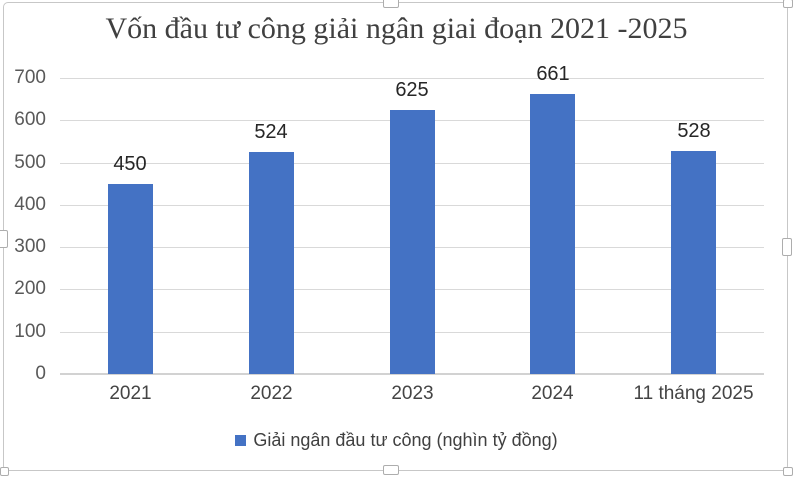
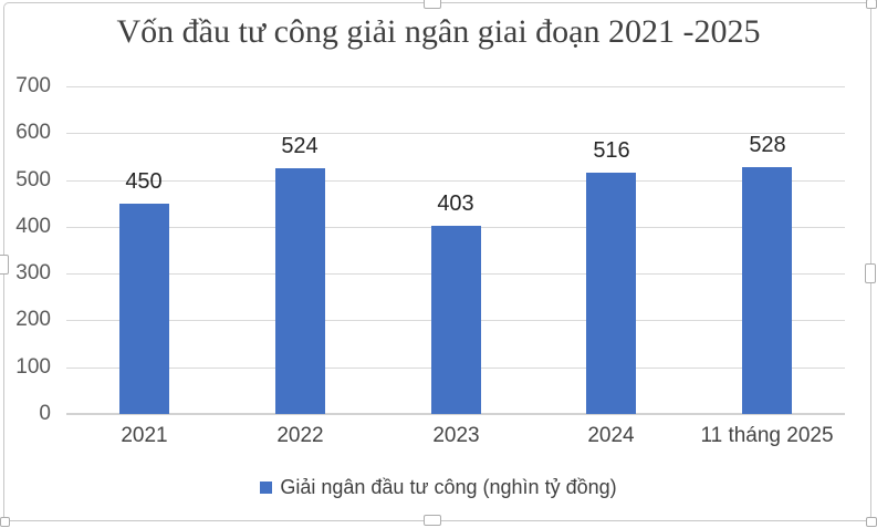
2023: 625 -> 403
2024: 661 -> 516
